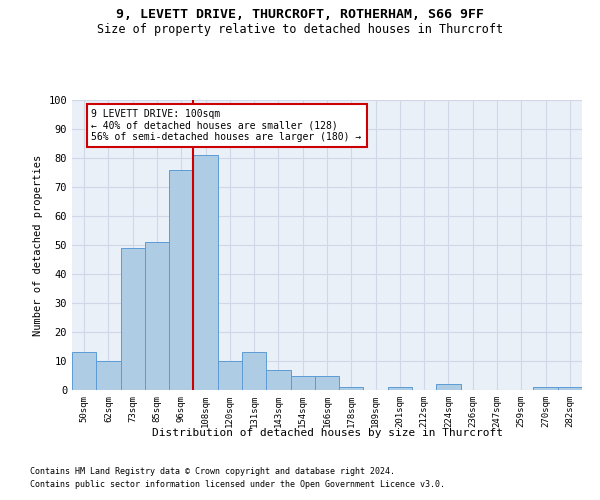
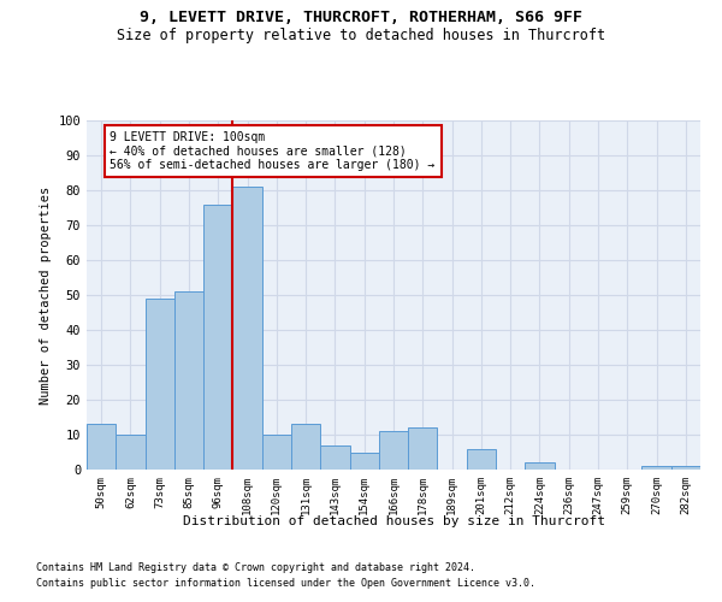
166sqm: 5 -> 11
178sqm: 1 -> 12
201sqm: 1 -> 6
